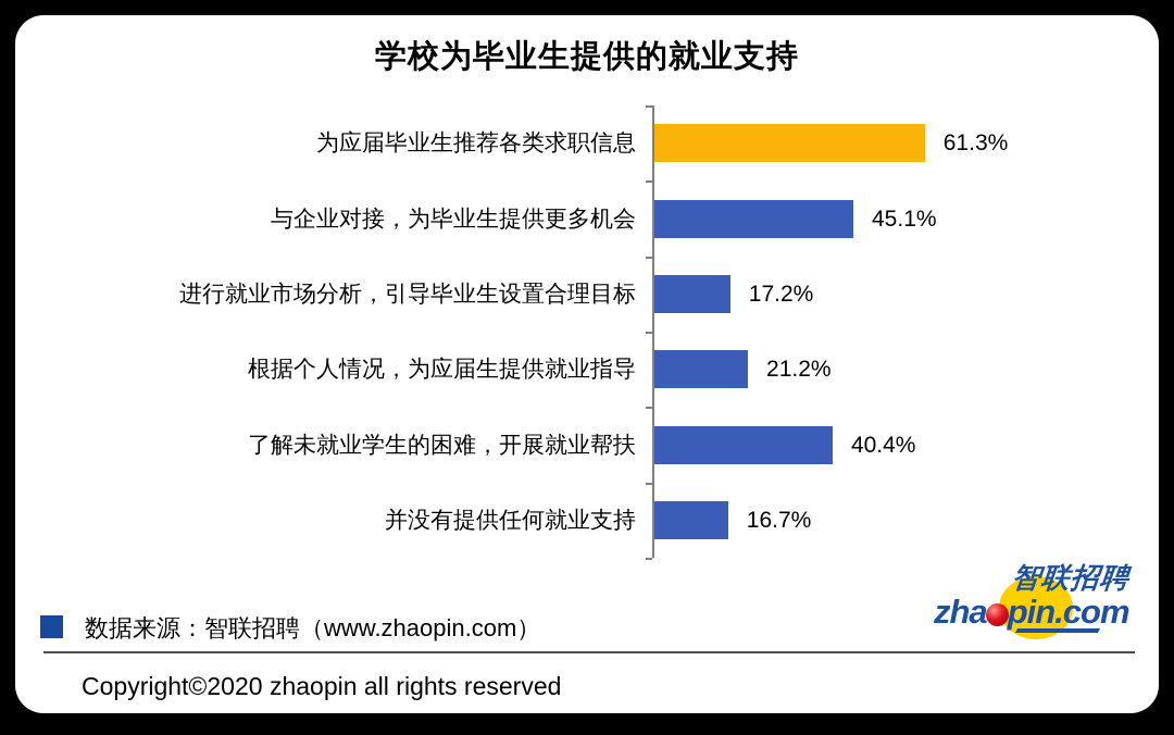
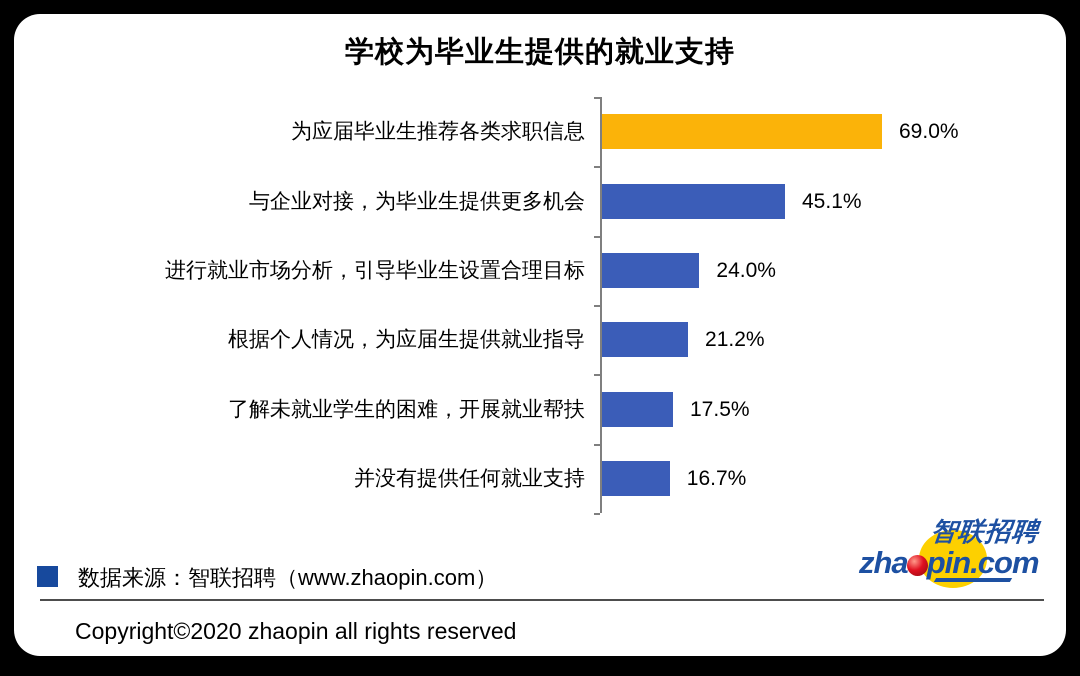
为应届毕业生推荐各类求职信息: 61.3% -> 69.0%
进行就业市场分析，引导毕业生设置合理目标: 17.2% -> 24.0%
了解未就业学生的困难，开展就业帮扶: 40.4% -> 17.5%
